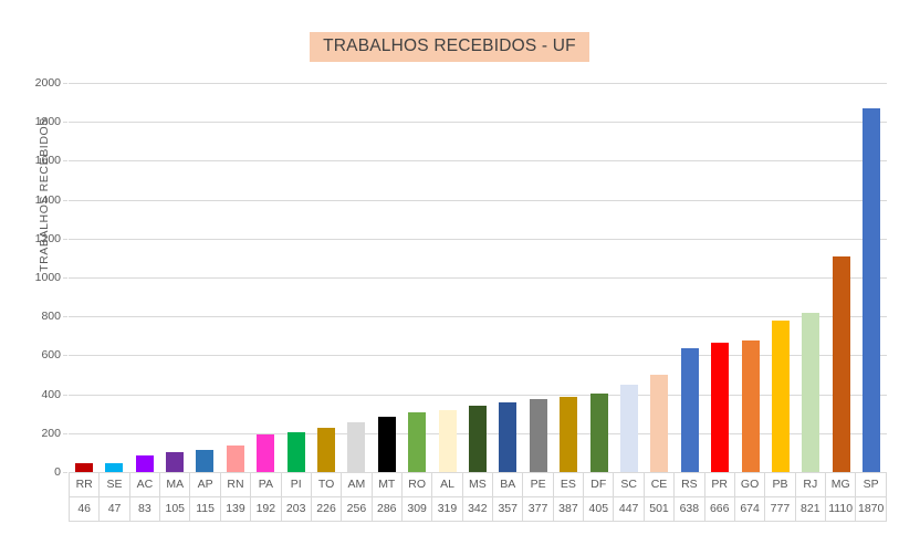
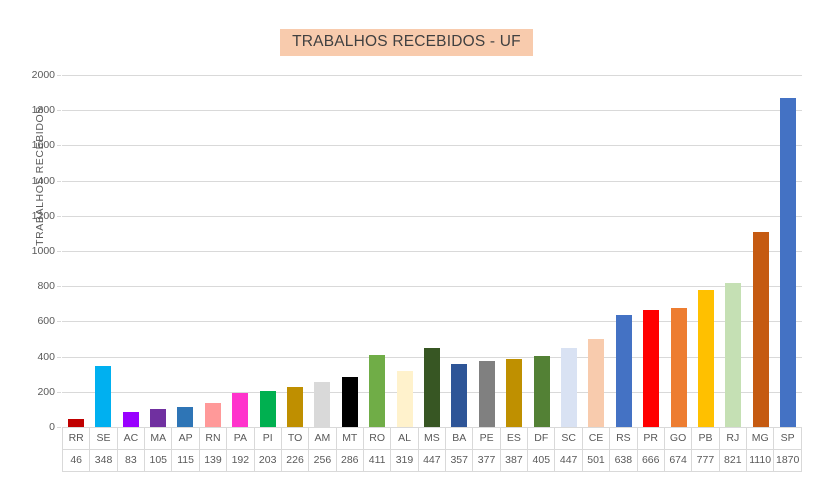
SE: 47 -> 348
RO: 309 -> 411
MS: 342 -> 447
